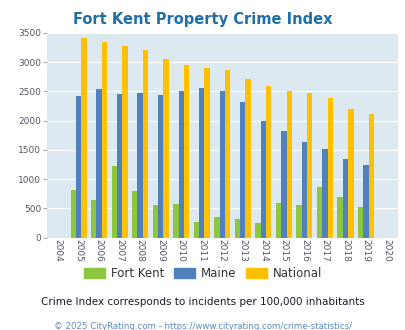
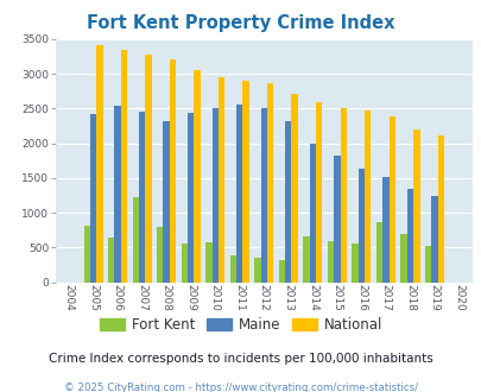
Maine/2008: 2480 -> 2320
Fort Kent/2011: 270 -> 380
Fort Kent/2014: 250 -> 660
